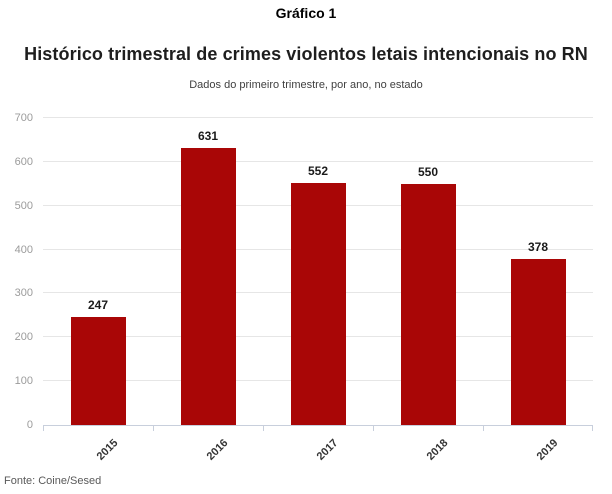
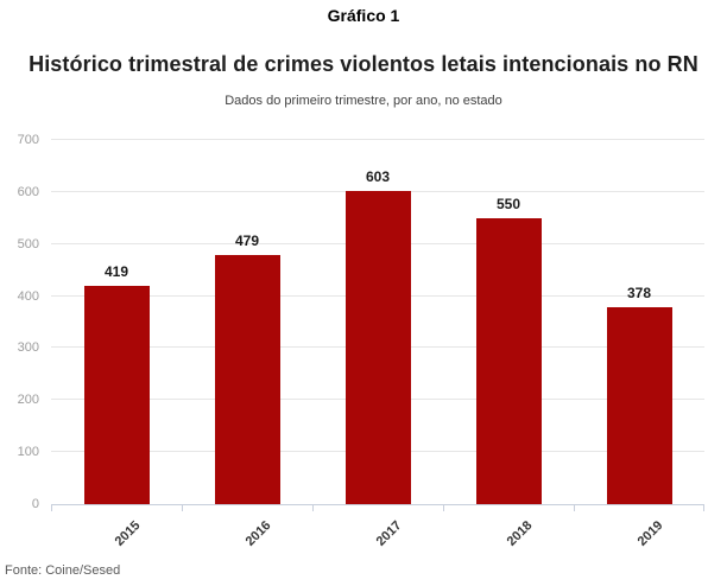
2015: 247 -> 419
2016: 631 -> 479
2017: 552 -> 603
